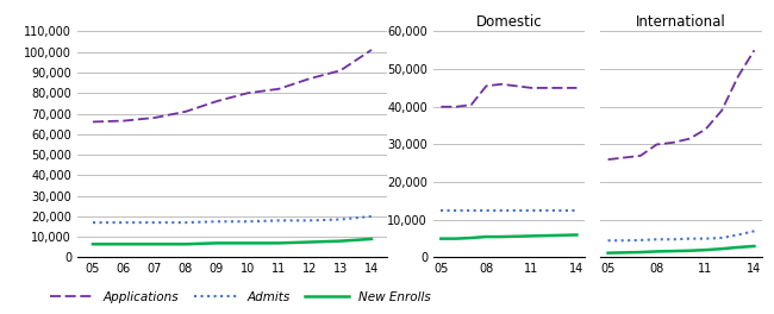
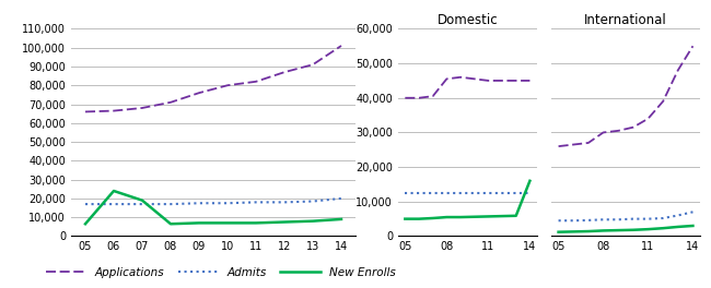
New Enrolls/06: 6,000 -> 24,000
New Enrolls/07: 6,000 -> 19,000
Domestic/New Enrolls/14: 6,000 -> 16,000
